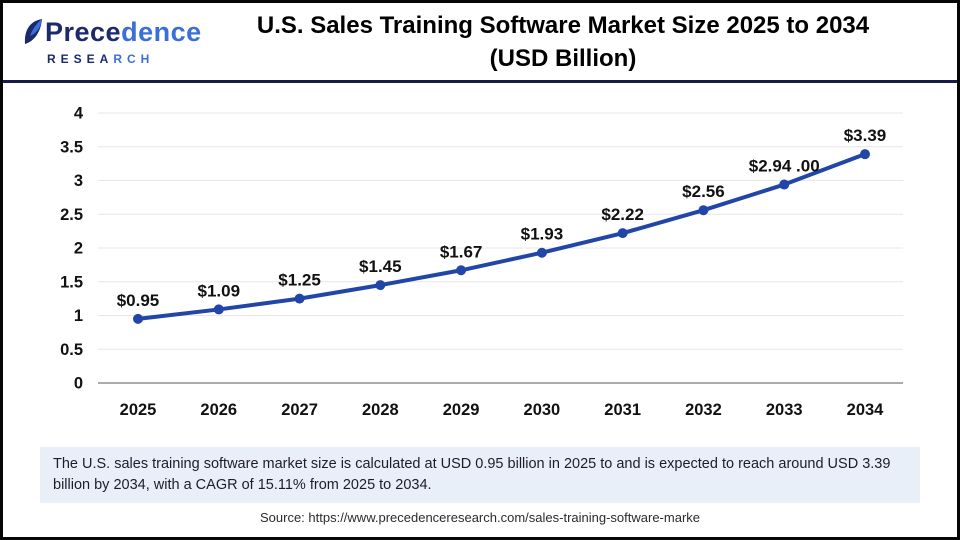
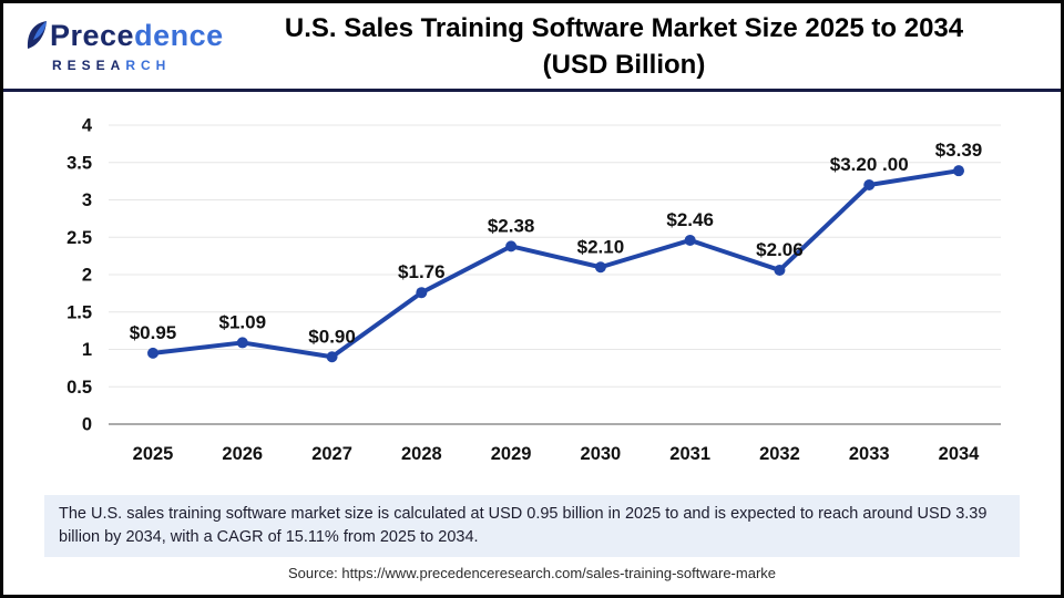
2027: $1.25 -> $0.90
2028: $1.45 -> $1.76
2029: $1.67 -> $2.38
2030: $1.93 -> $2.10
2031: $2.22 -> $2.46
2032: $2.56 -> $2.06
2033: $2.94 -> $3.20
